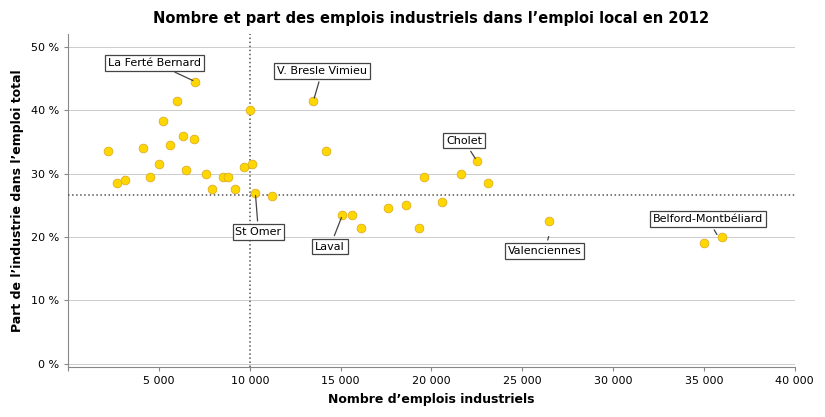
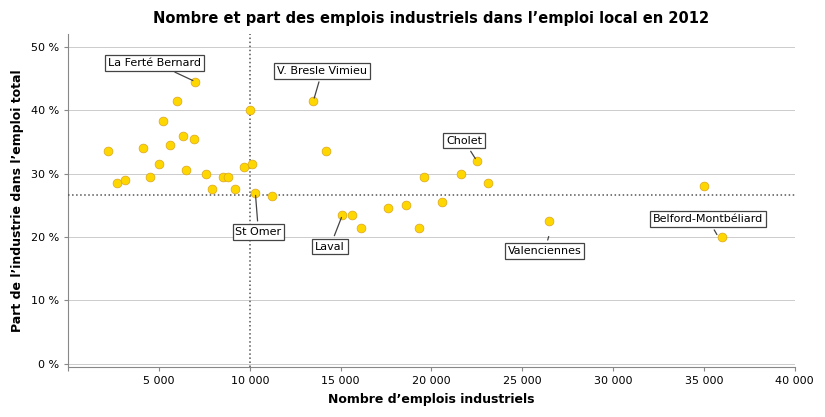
35 000: 19.0 % -> 28.0 %
